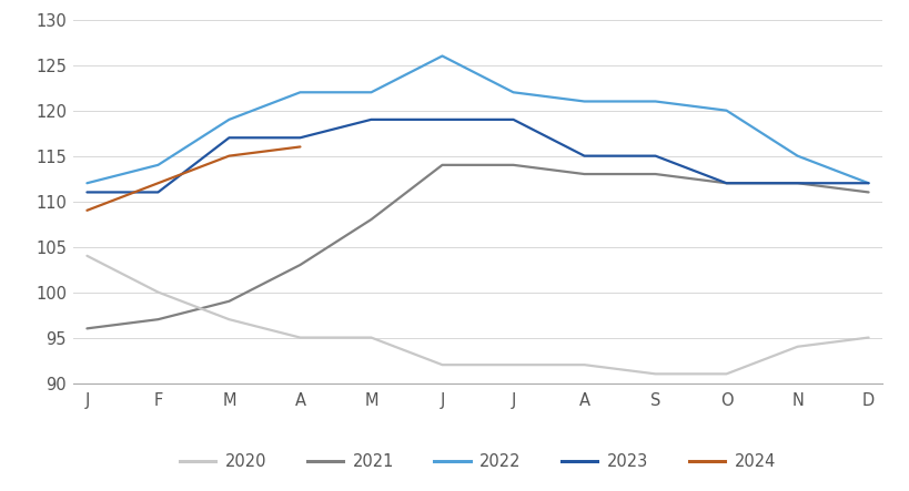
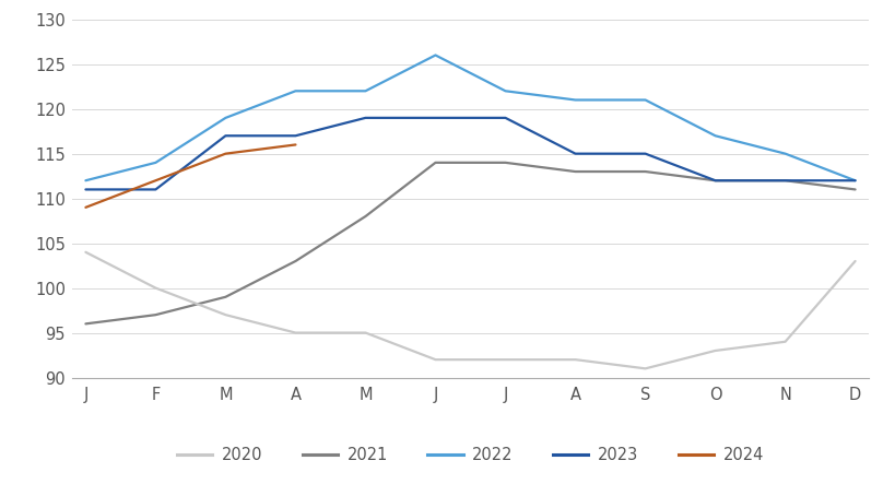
2020/O: 91 -> 93
2022/O: 120 -> 117
2020/D: 95 -> 103
